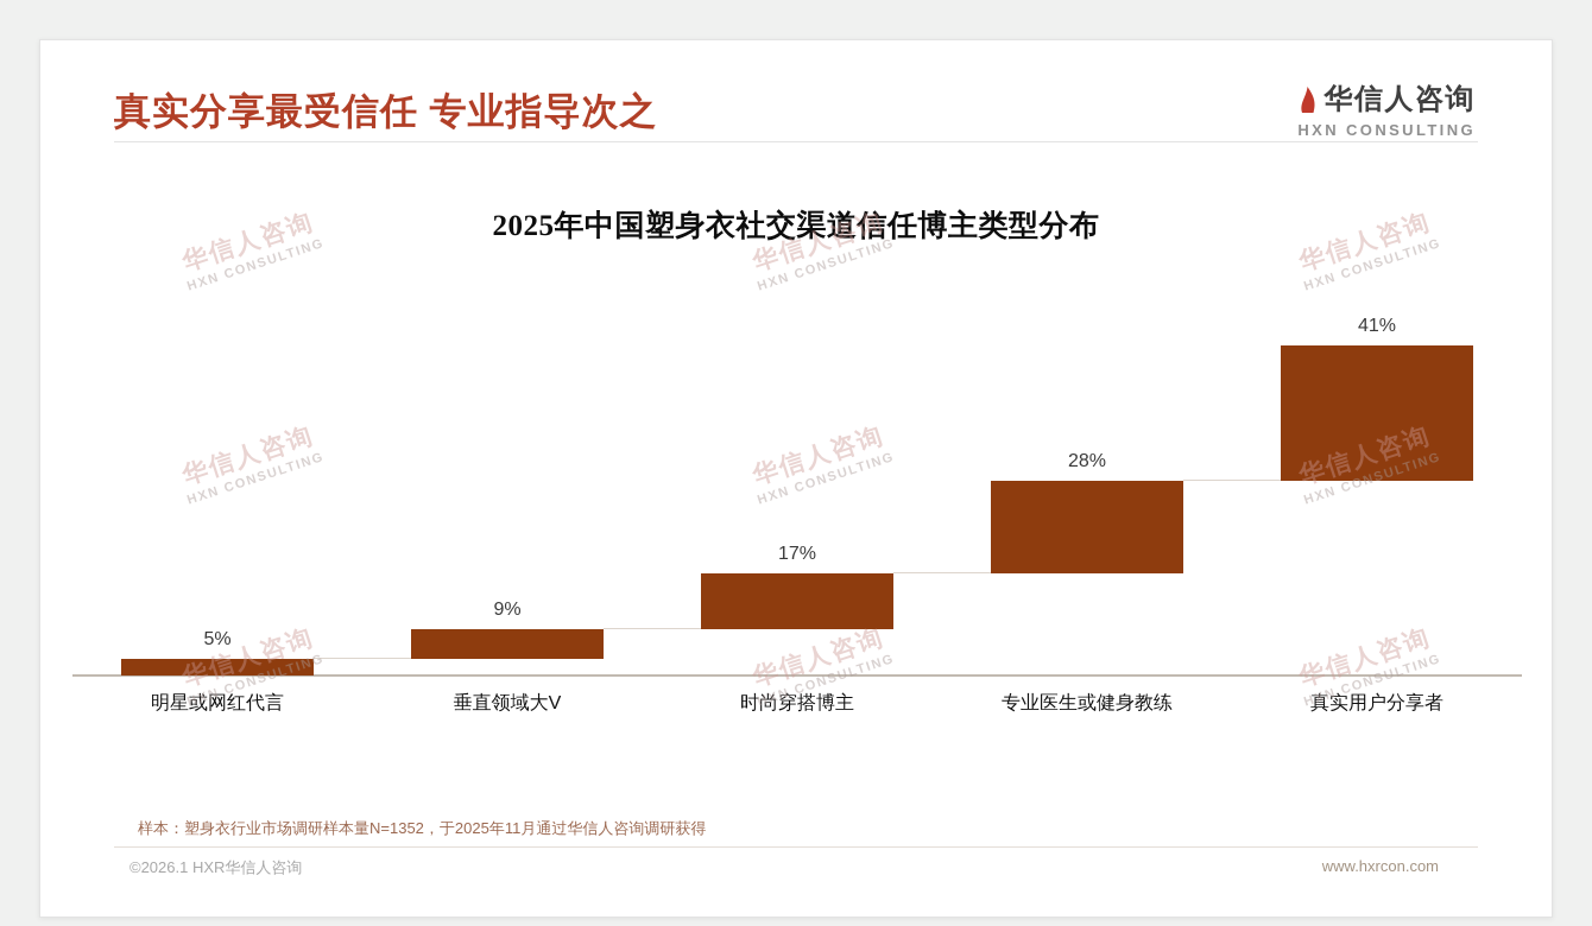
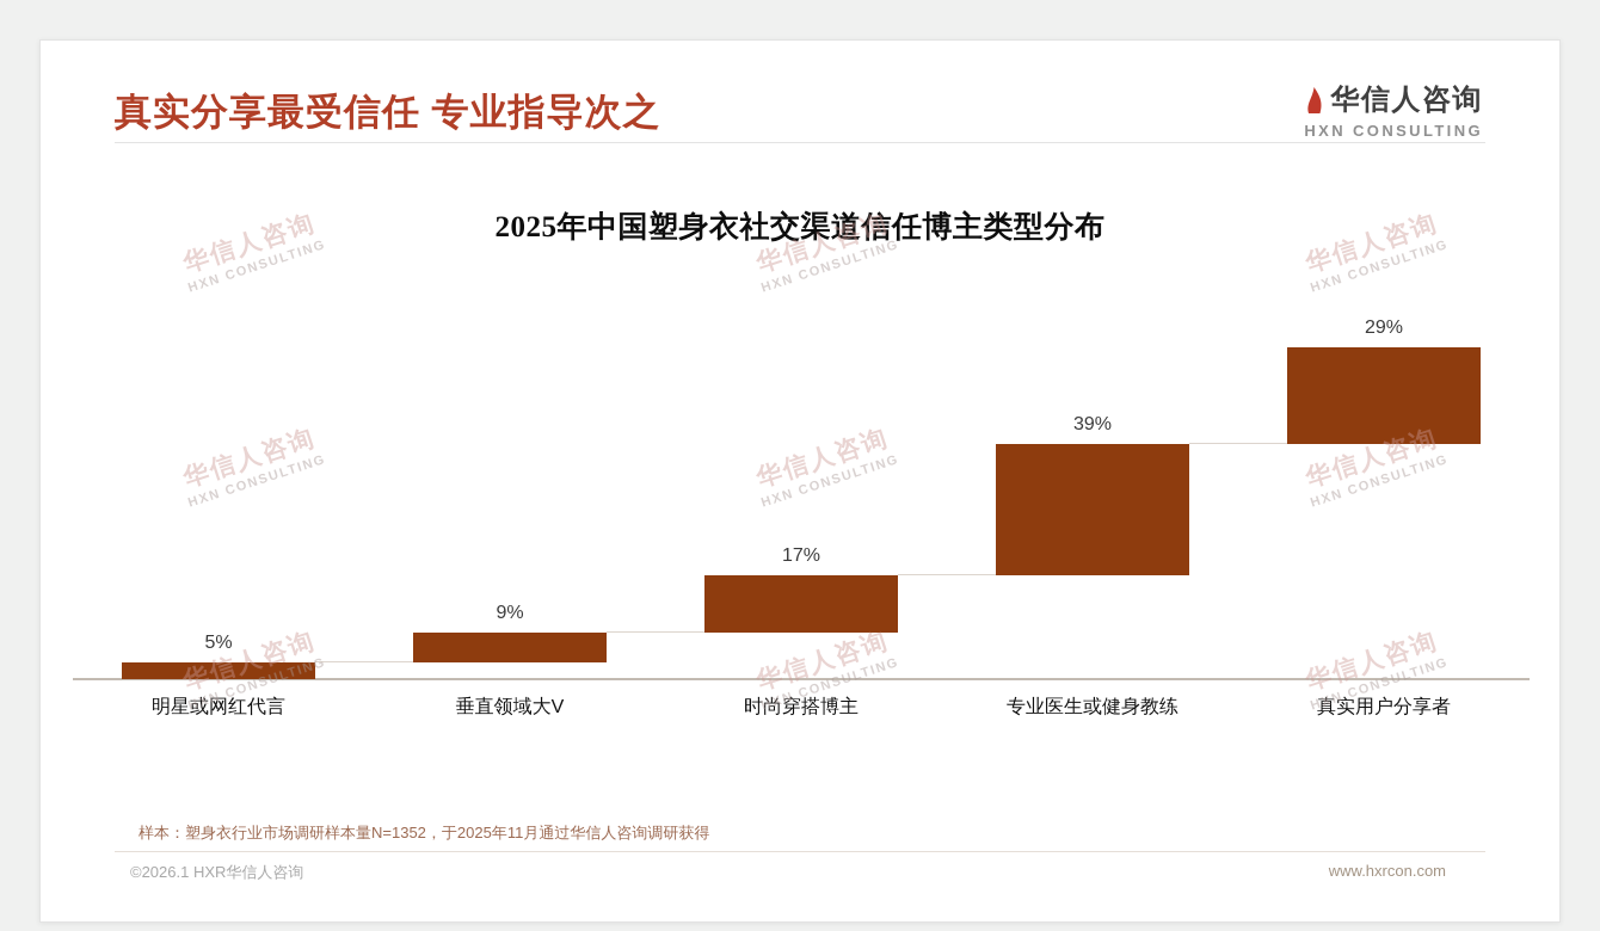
专业医生或健身教练: 28% -> 39%
真实用户分享者: 41% -> 29%
